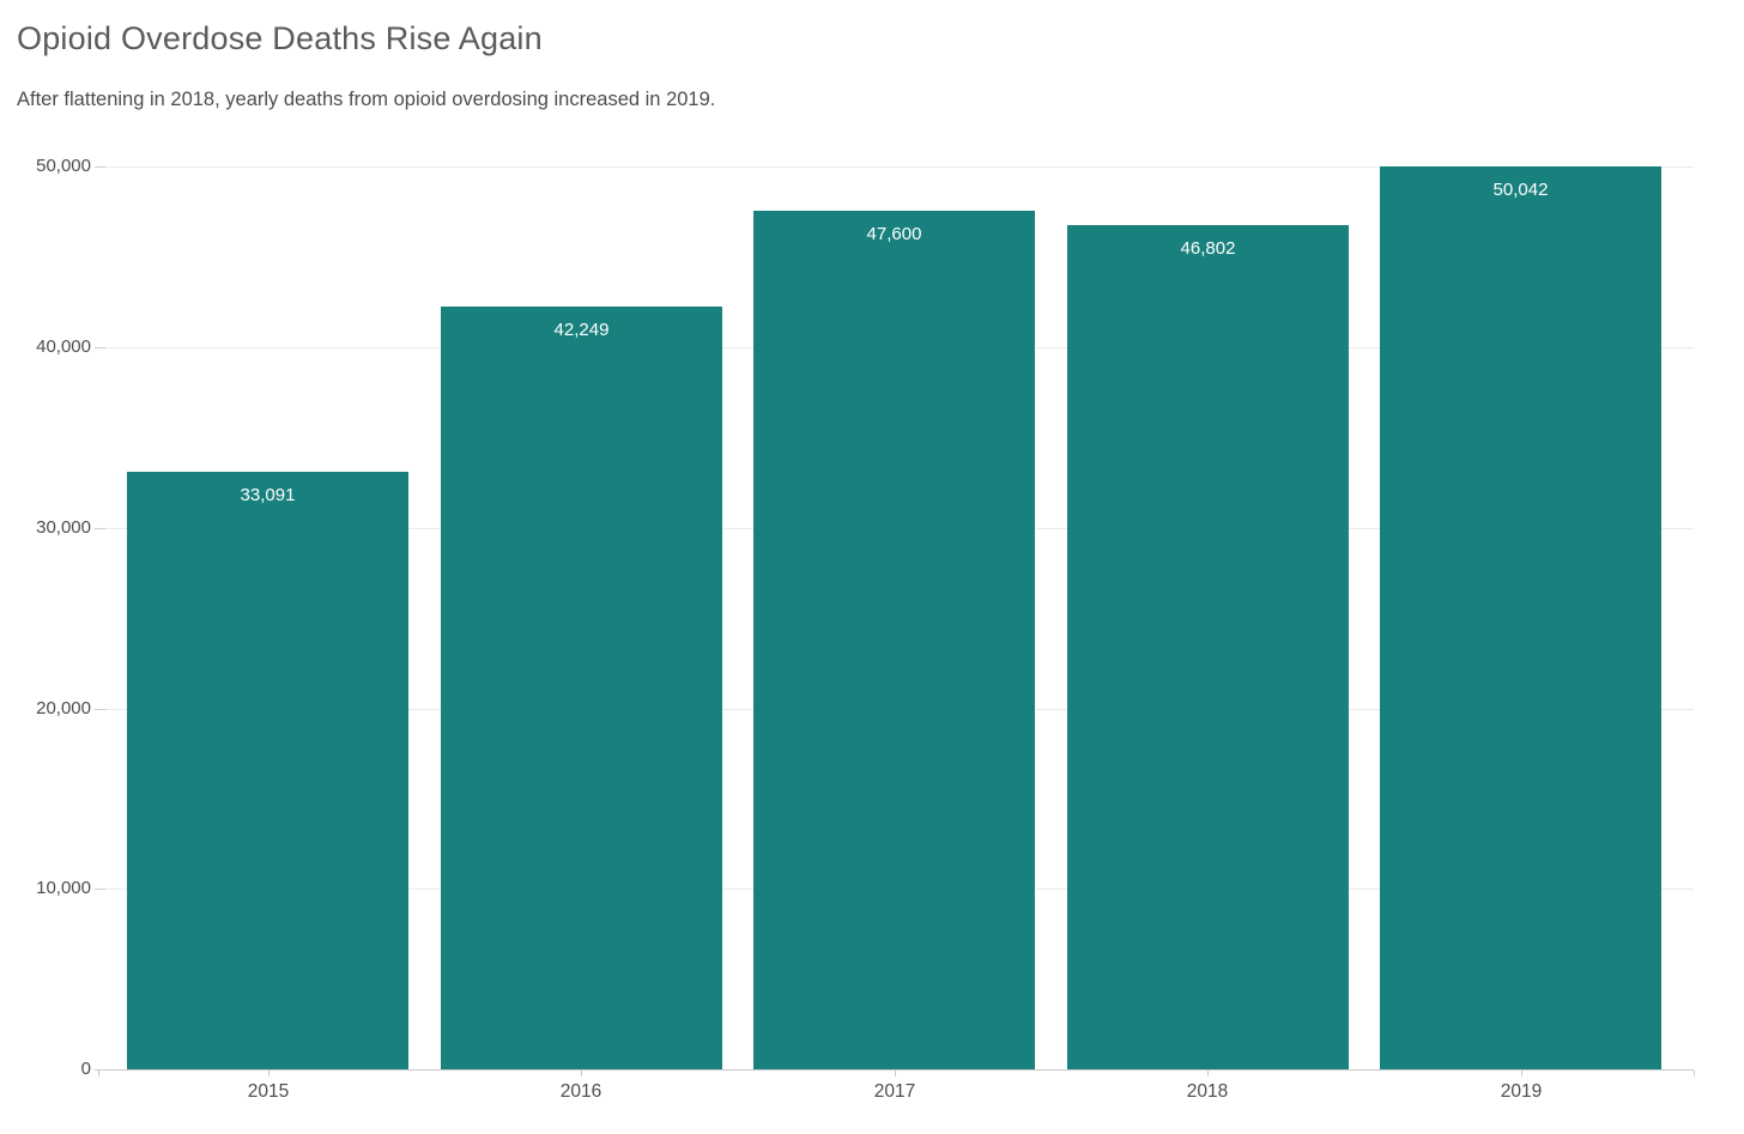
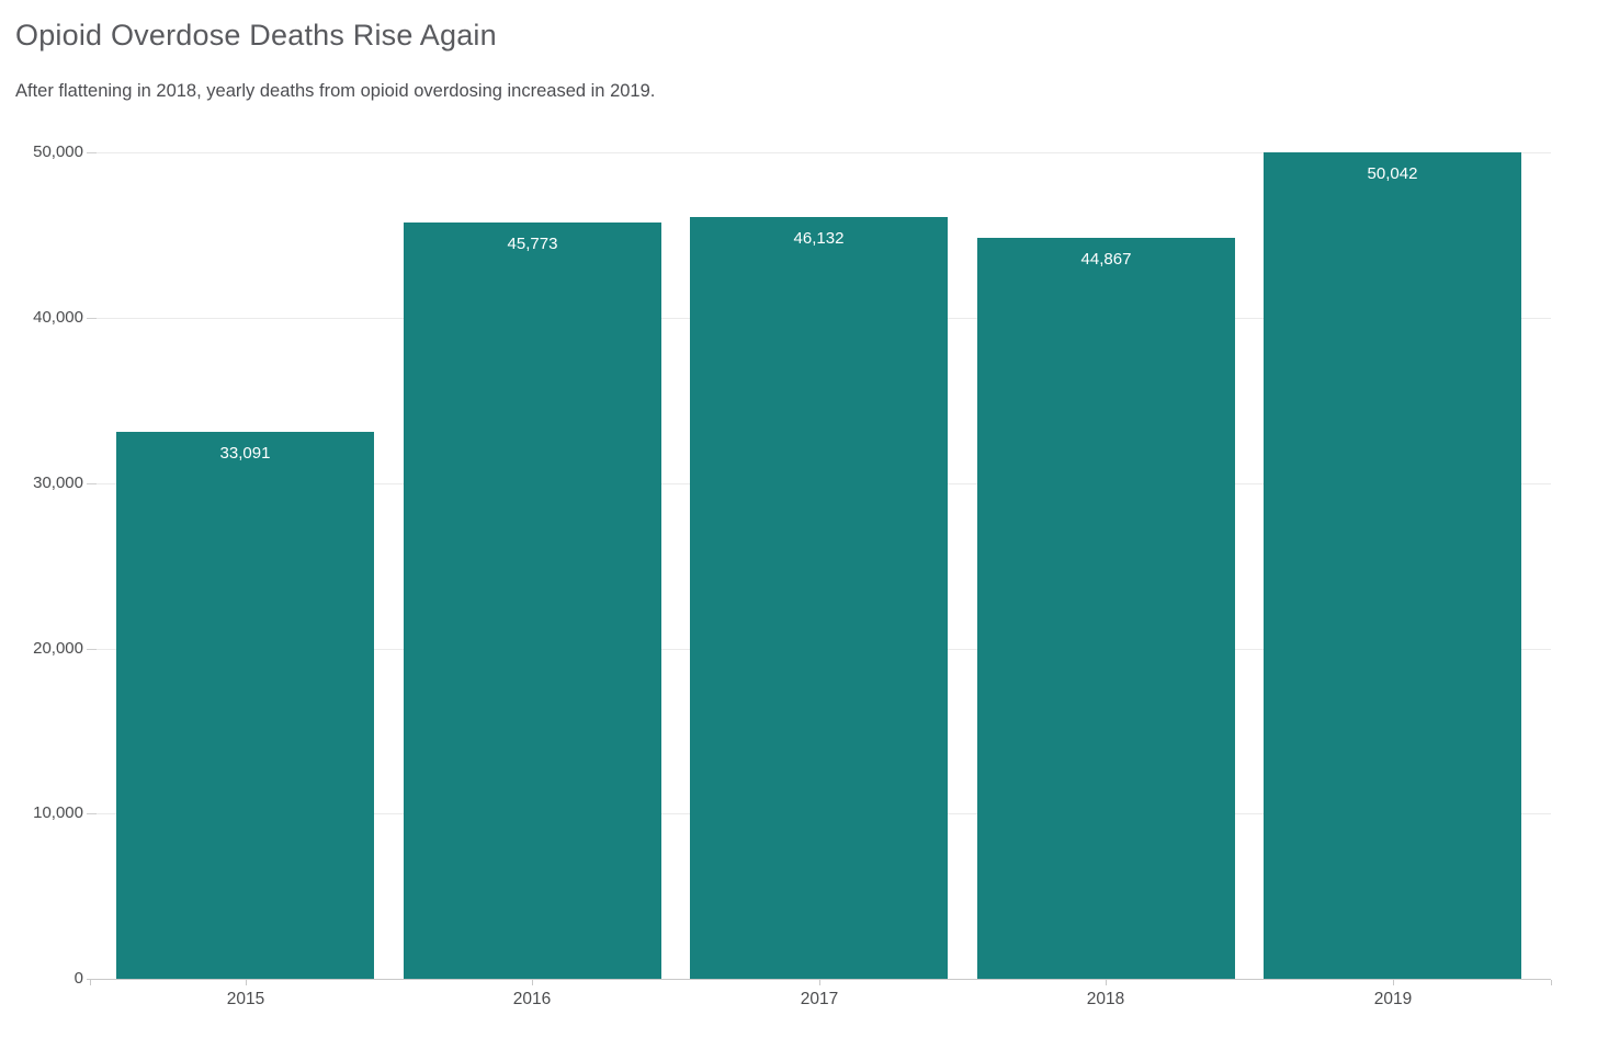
2016: 42,249 -> 45,773
2017: 47,600 -> 46,132
2018: 46,802 -> 44,867
